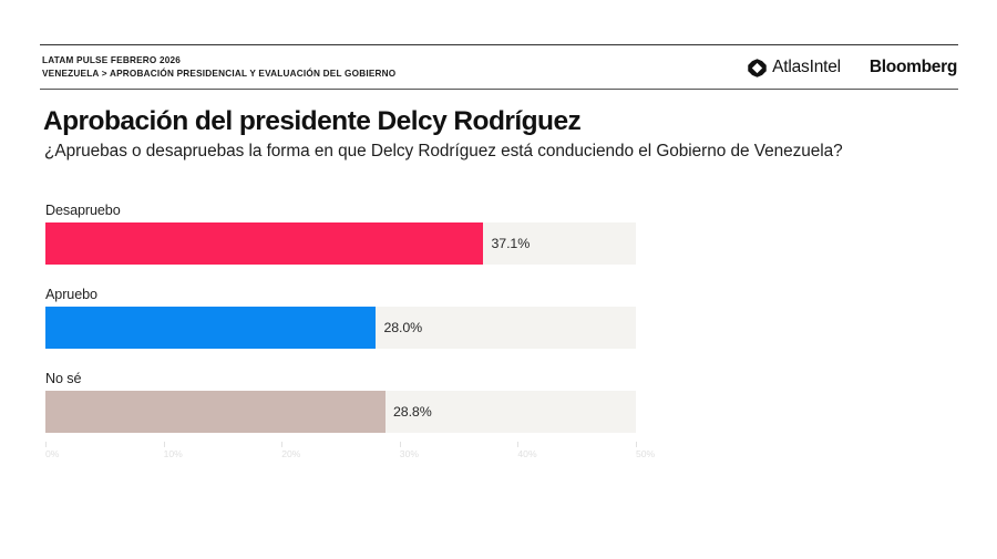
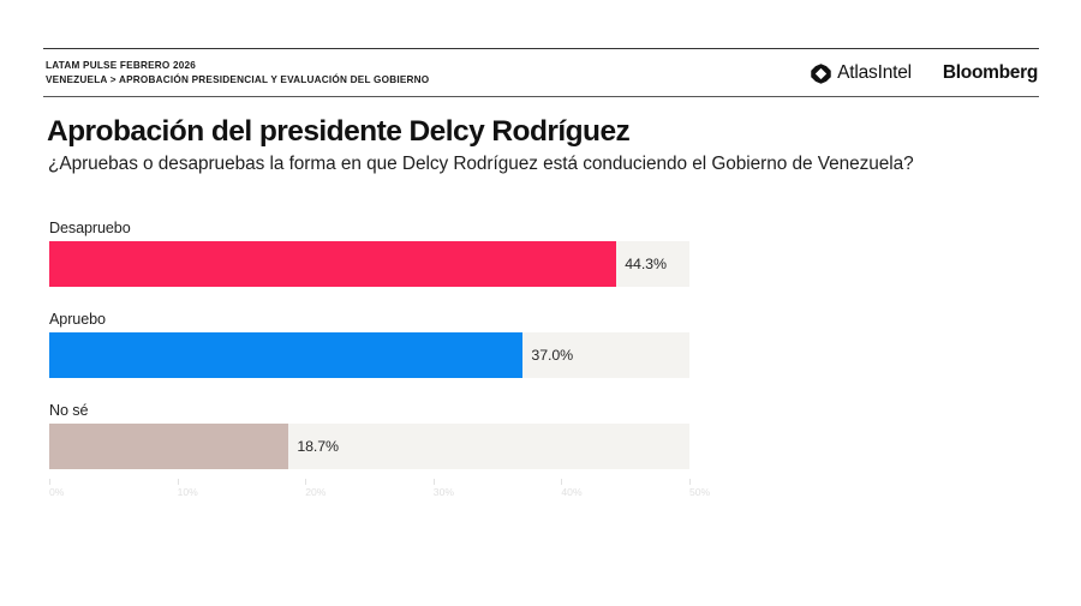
Desapruebo: 37.1% -> 44.3%
Apruebo: 28.0% -> 37.0%
No sé: 28.8% -> 18.7%
